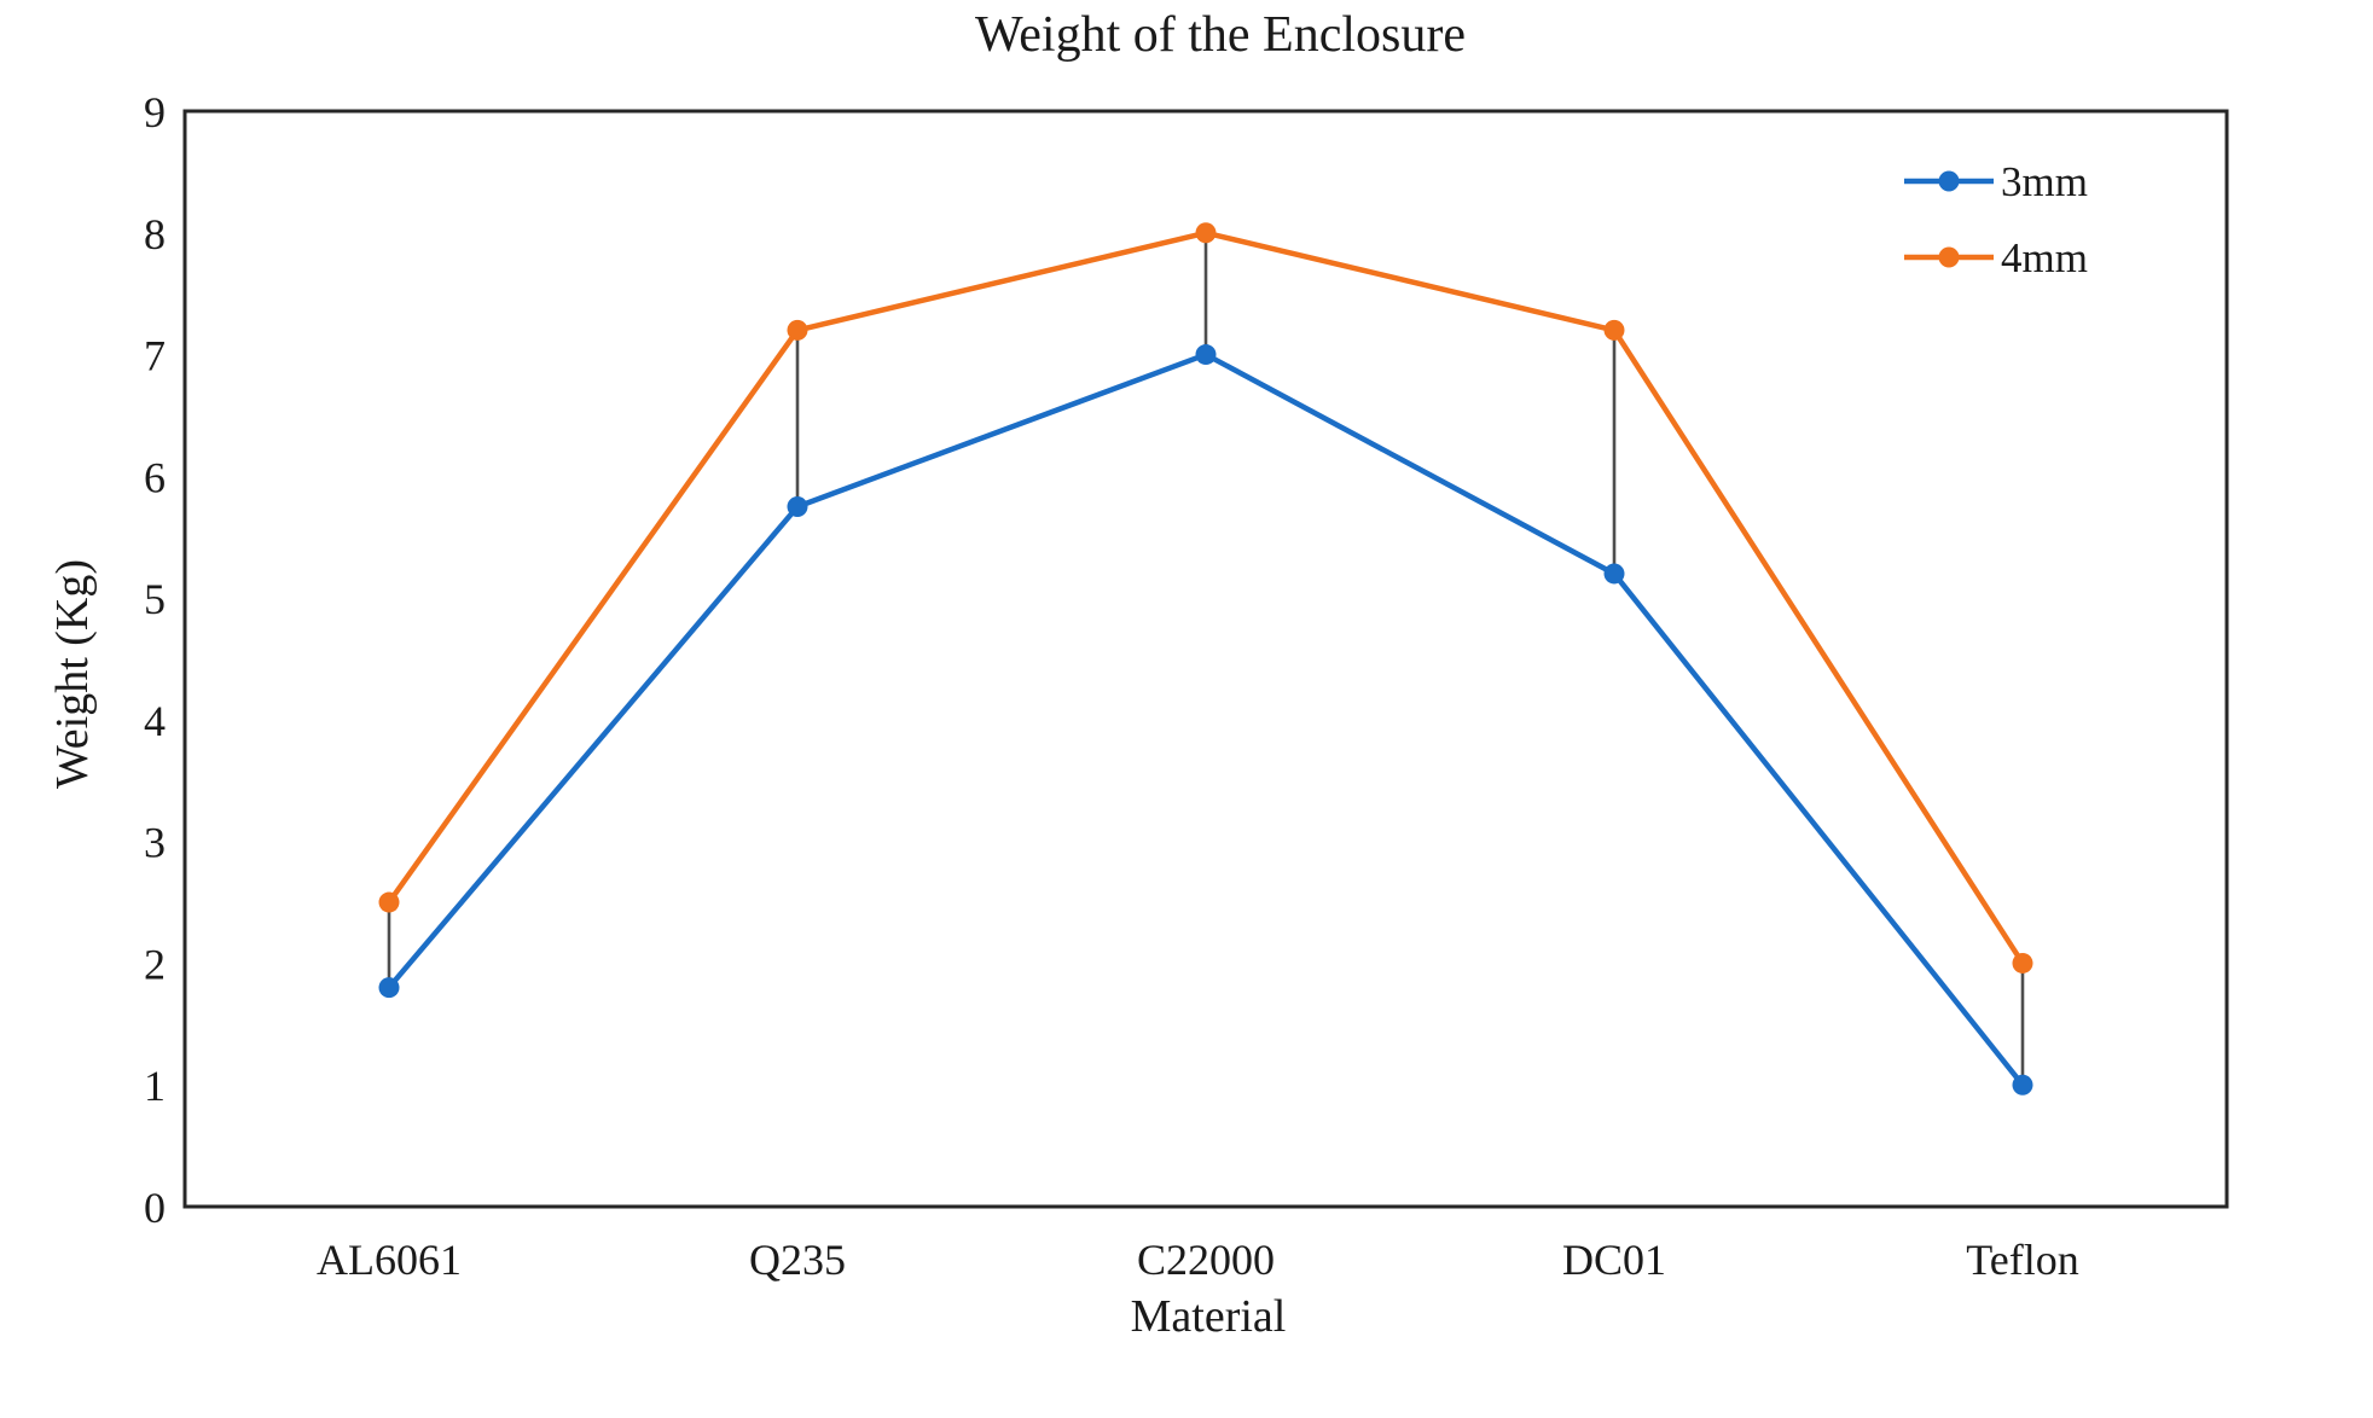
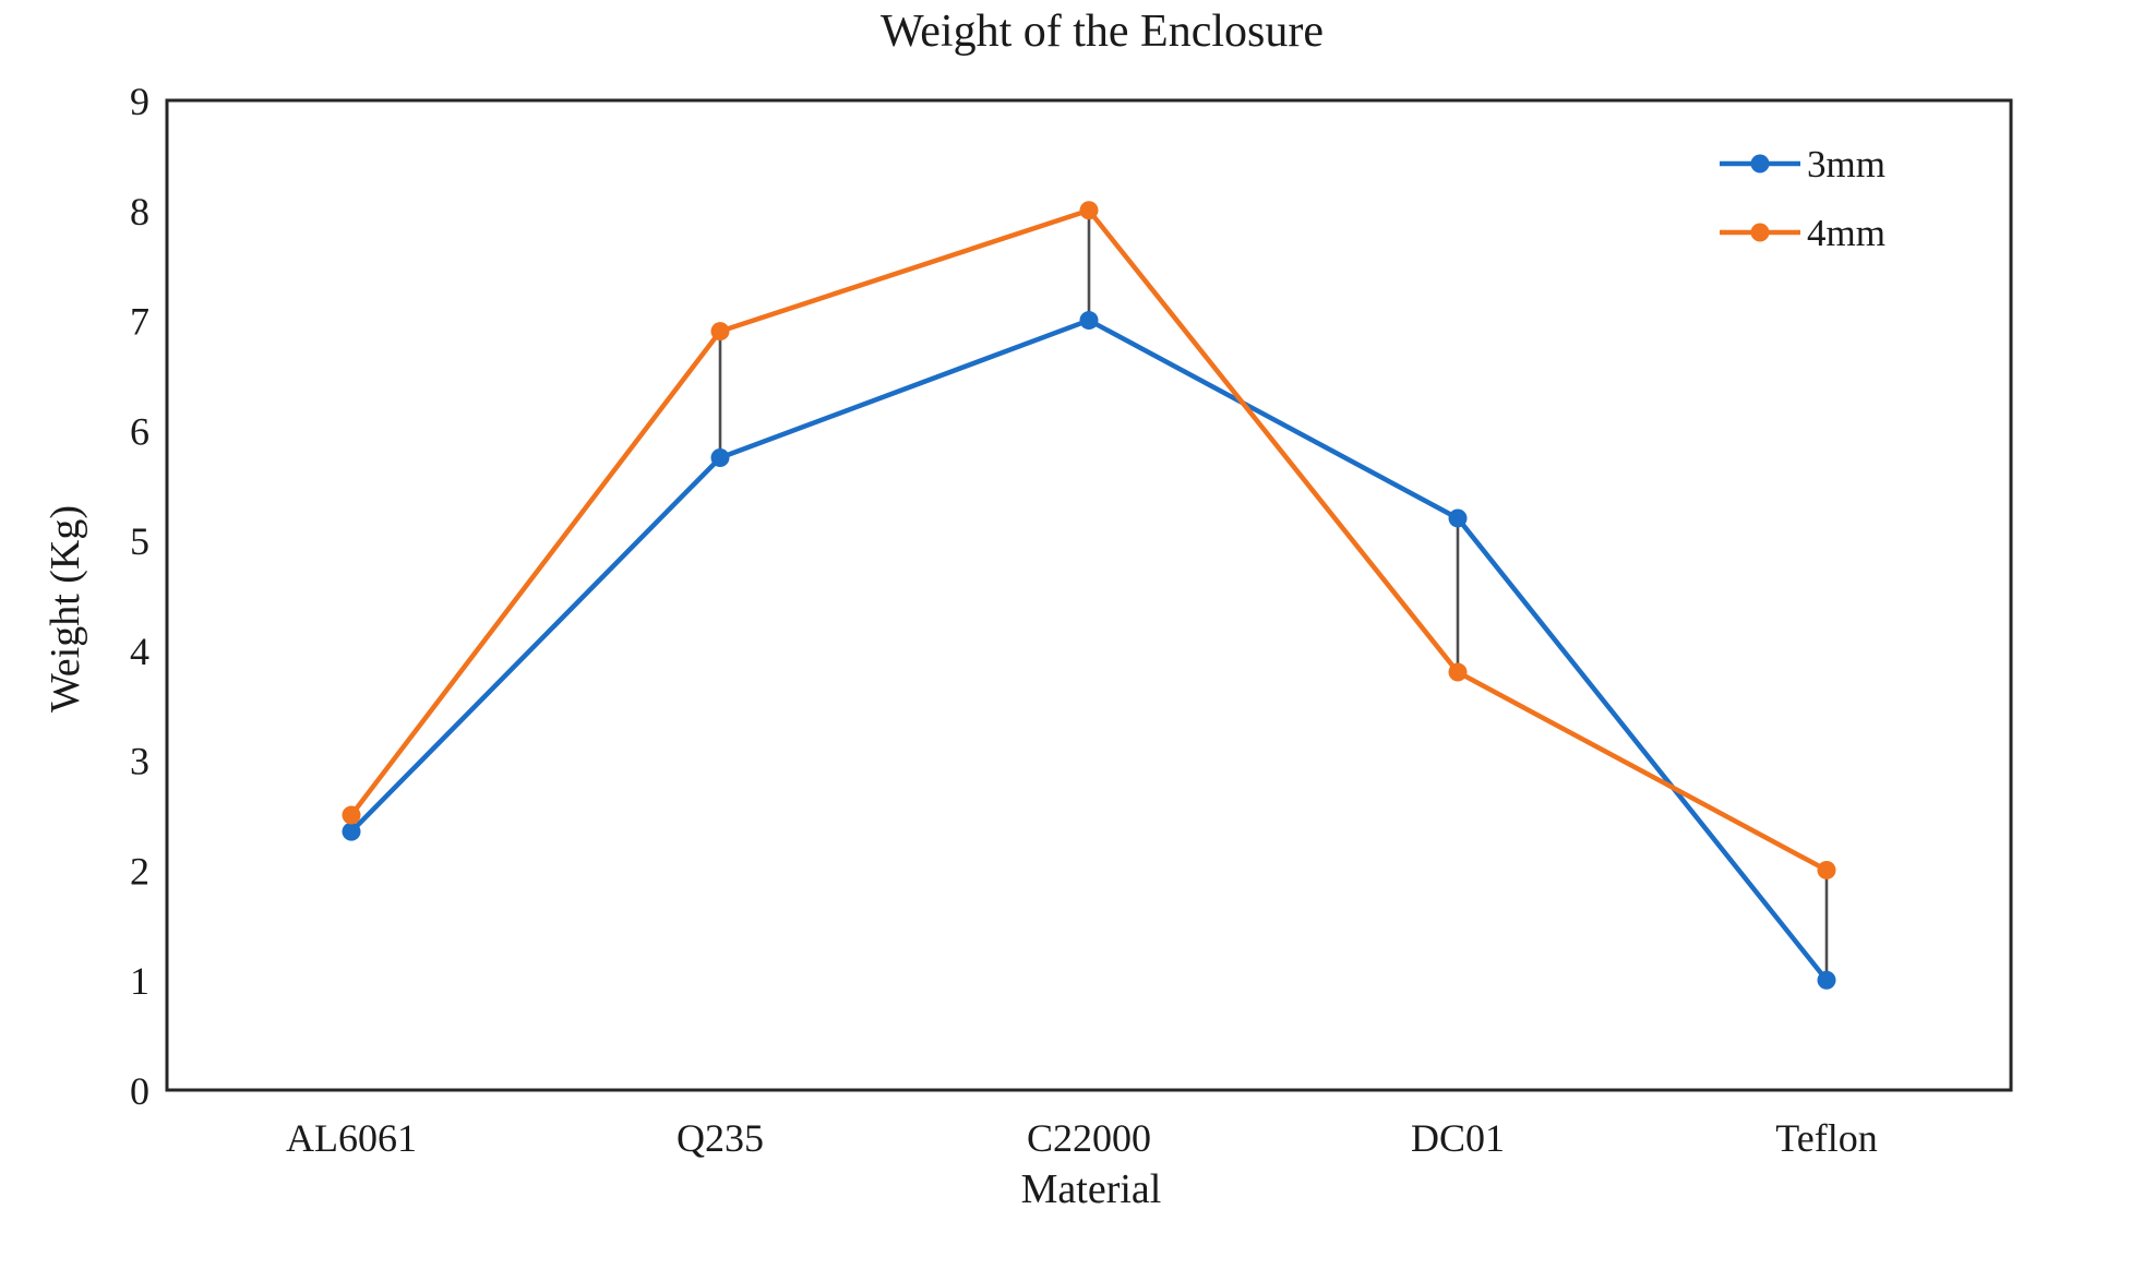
3mm/AL6061: 1.80 -> 2.35
4mm/Q235: 7.2 -> 6.9
4mm/DC01: 7.2 -> 3.8
